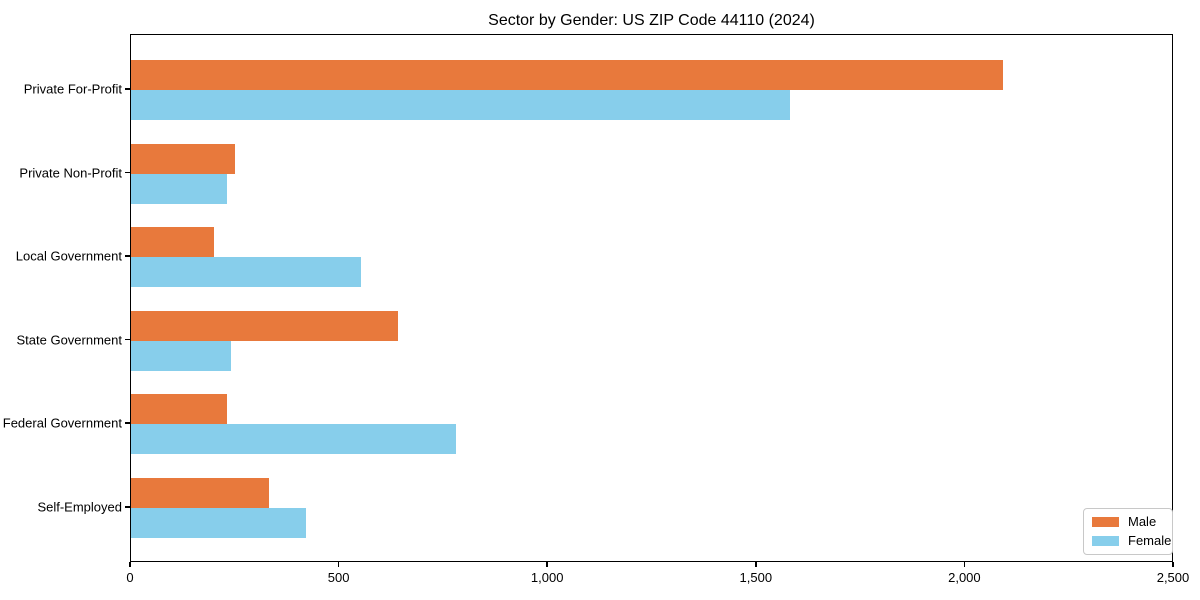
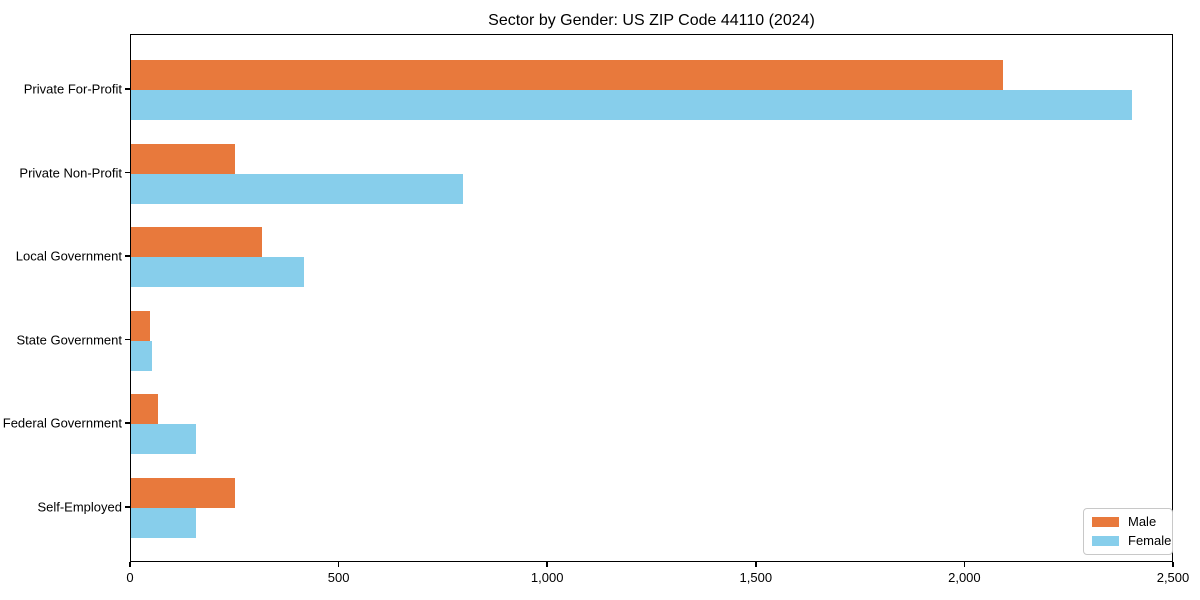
Female/Private For-Profit: 1580 -> 2400
Female/Private Non-Profit: 230 -> 800
Male/Local Government: 200 -> 320
Female/Local Government: 550 -> 420
Male/State Government: 640 -> 40
Female/State Government: 240 -> 50
Male/Federal Government: 230 -> 60
Female/Federal Government: 780 -> 160
Male/Self-Employed: 330 -> 250
Female/Self-Employed: 420 -> 160
